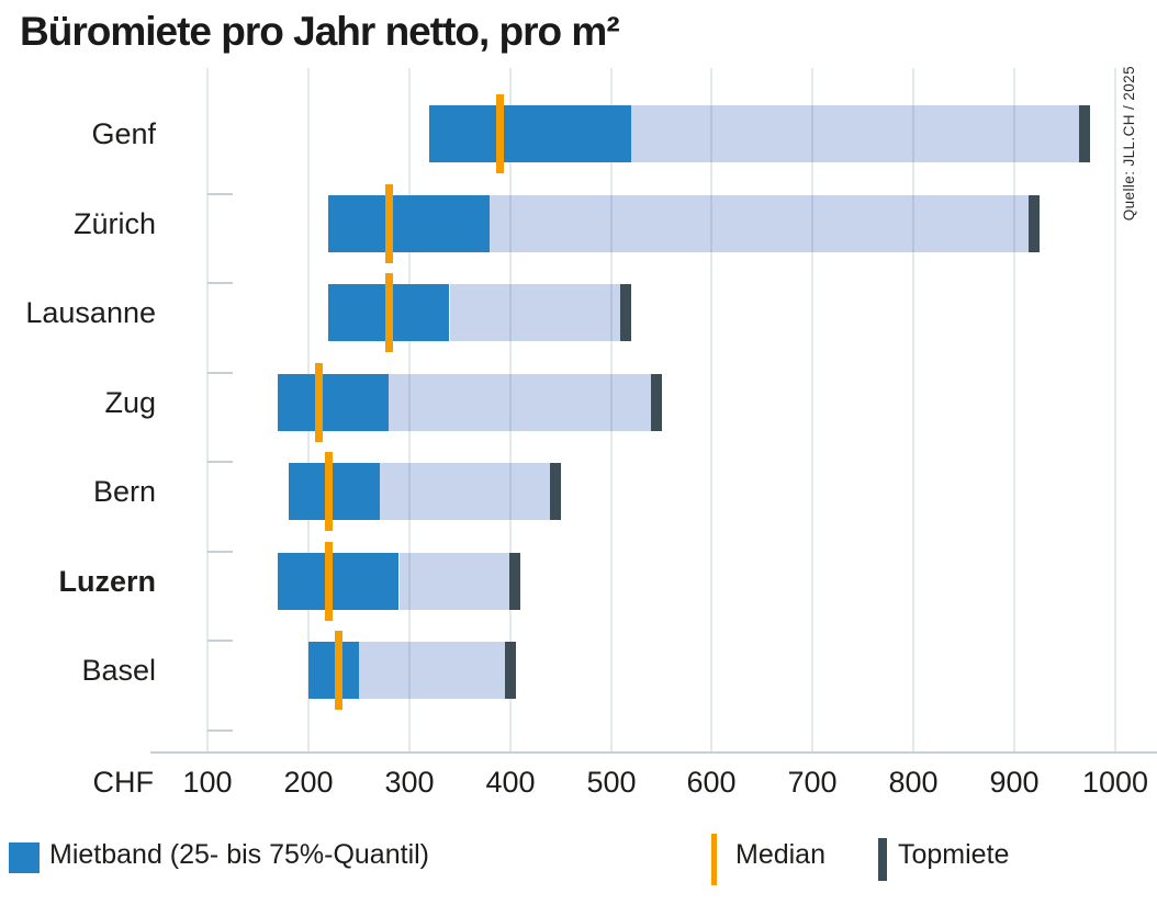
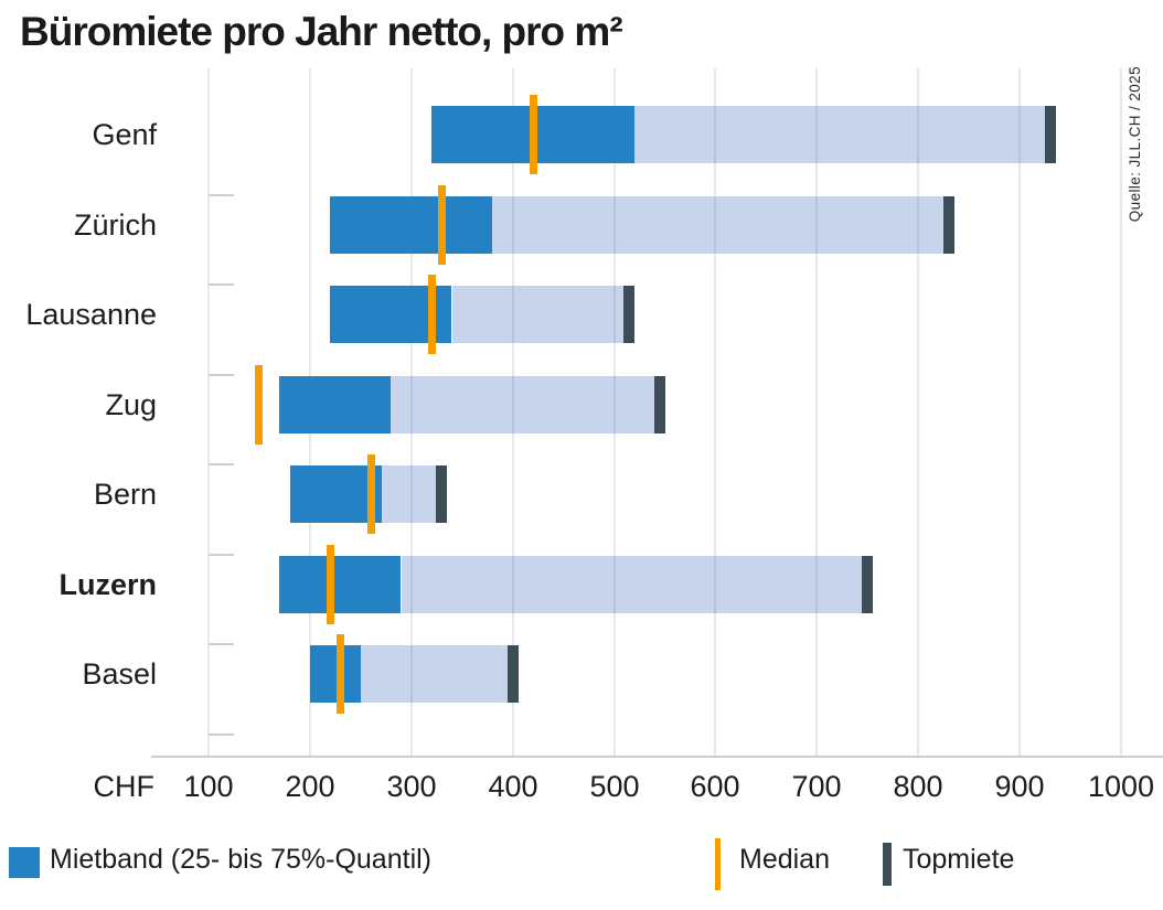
Median/Genf: 390 -> 420
Topmiete/Genf: 970 -> 930
Median/Zürich: 280 -> 330
Topmiete/Zürich: 920 -> 830
Median/Lausanne: 280 -> 320
Median/Zug: 210 -> 150
Median/Bern: 220 -> 260
Topmiete/Bern: 440 -> 330
Topmiete/Luzern: 400 -> 750
